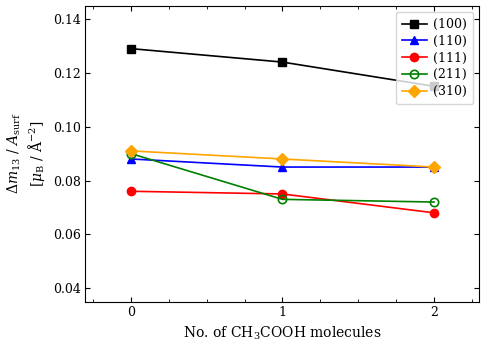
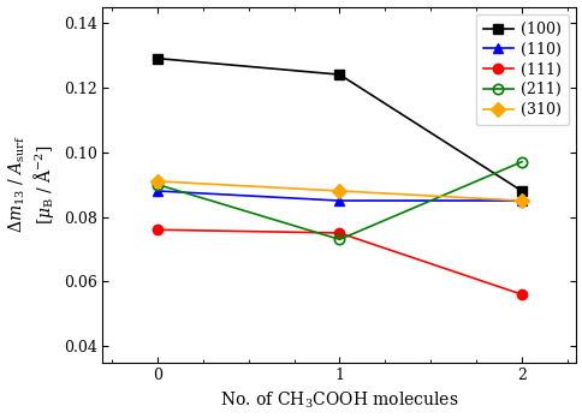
(100)/2: 0.115 -> 0.088
(111)/2: 0.068 -> 0.056
(211)/2: 0.072 -> 0.097
